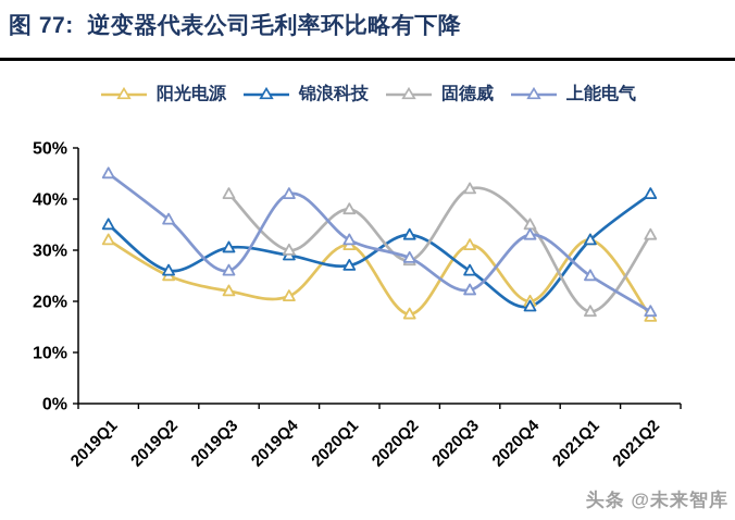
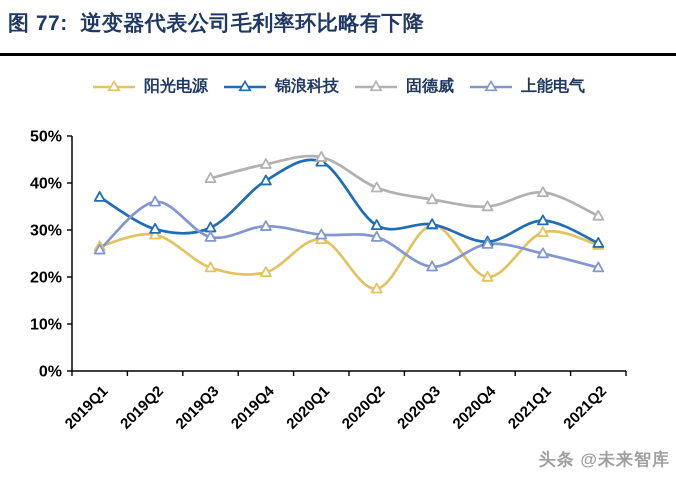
阳光电源/2019Q1: 32% -> 26%
锦浪科技/2019Q1: 35% -> 37%
上能电气/2019Q1: 45% -> 26%
阳光电源/2019Q2: 25% -> 29%
锦浪科技/2019Q2: 26% -> 30%
上能电气/2019Q3: 26% -> 28%
锦浪科技/2019Q4: 29% -> 40%
固德威/2019Q4: 30% -> 44%
上能电气/2019Q4: 41% -> 31%
阳光电源/2020Q1: 31% -> 28%
锦浪科技/2020Q1: 27% -> 44%
固德威/2020Q1: 38% -> 46%
上能电气/2020Q1: 32% -> 29%
锦浪科技/2020Q2: 33% -> 31%
固德威/2020Q2: 28% -> 39%
锦浪科技/2020Q3: 26% -> 31%
固德威/2020Q3: 42% -> 36%
锦浪科技/2020Q4: 19% -> 28%
上能电气/2020Q4: 33% -> 27%
阳光电源/2021Q1: 32% -> 30%
固德威/2021Q1: 18% -> 38%
阳光电源/2021Q2: 17% -> 27%
锦浪科技/2021Q2: 41% -> 27%
上能电气/2021Q2: 18% -> 22%
